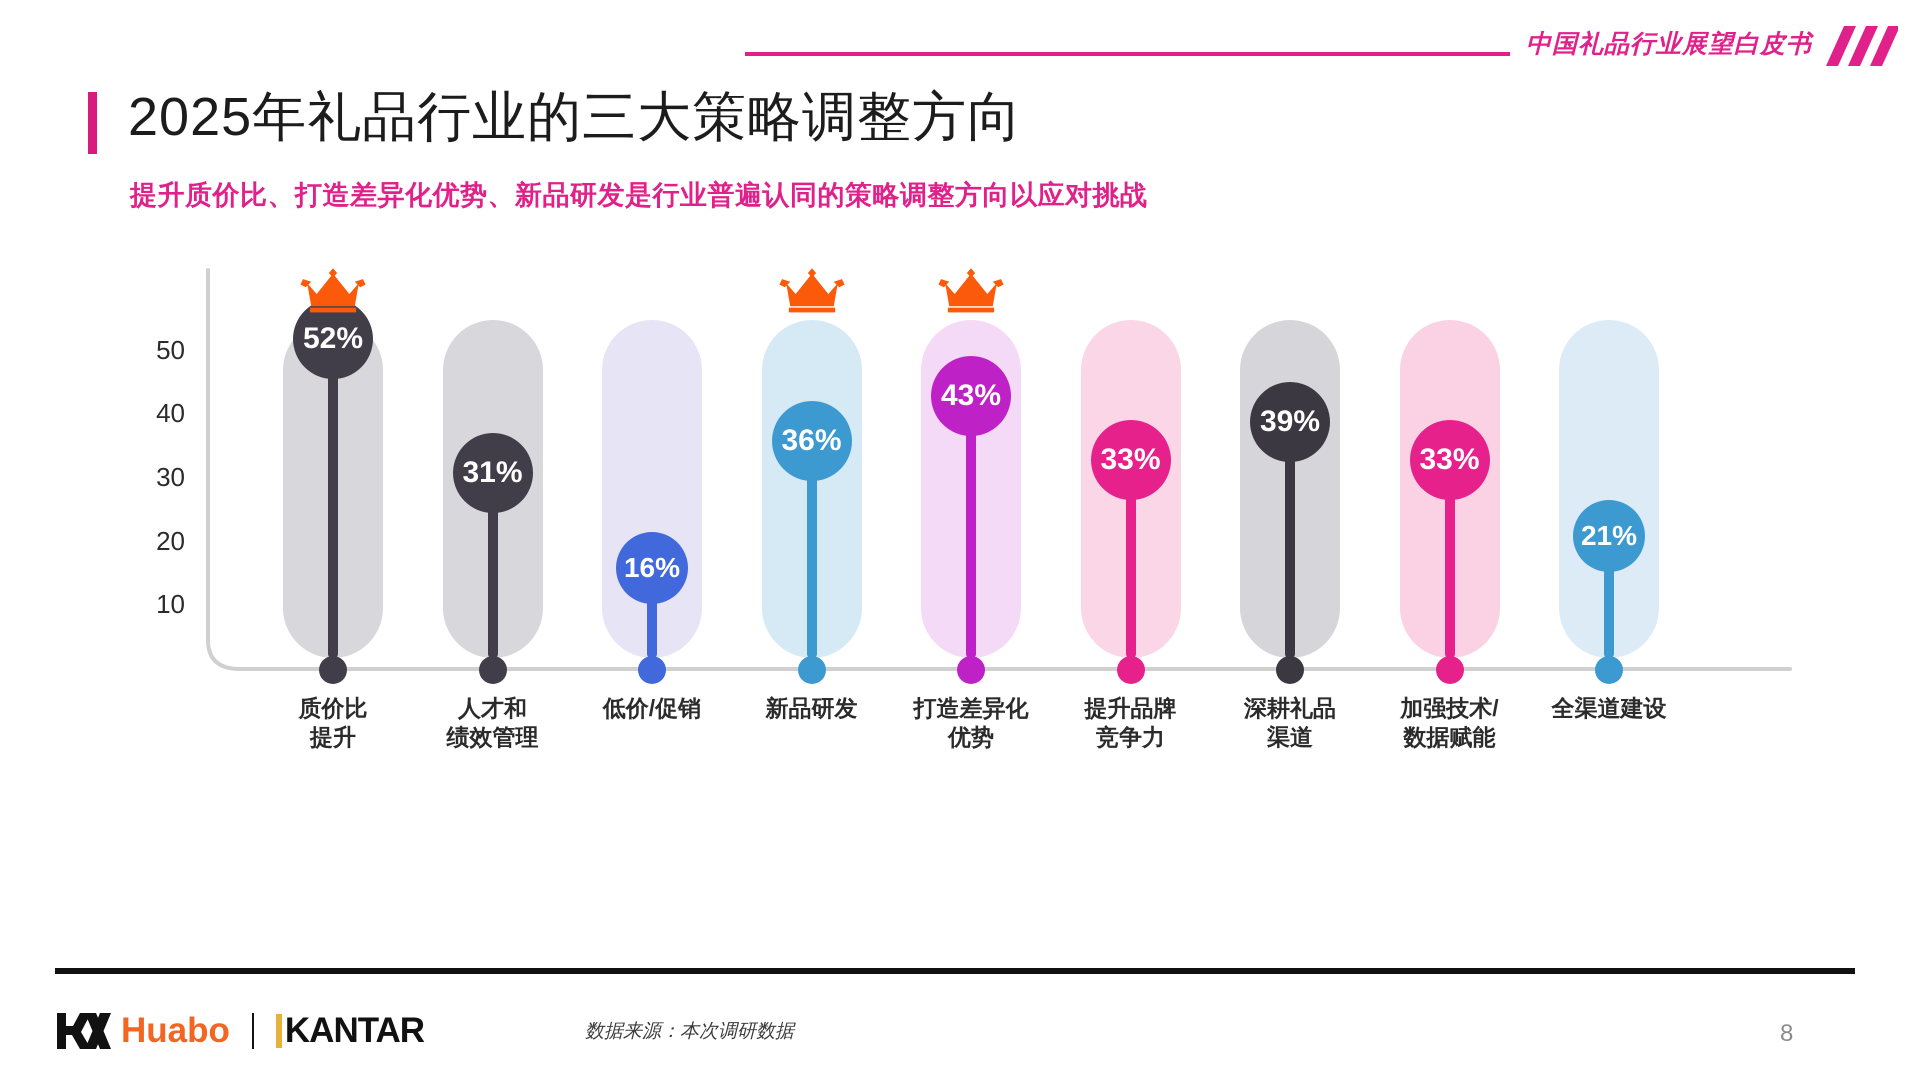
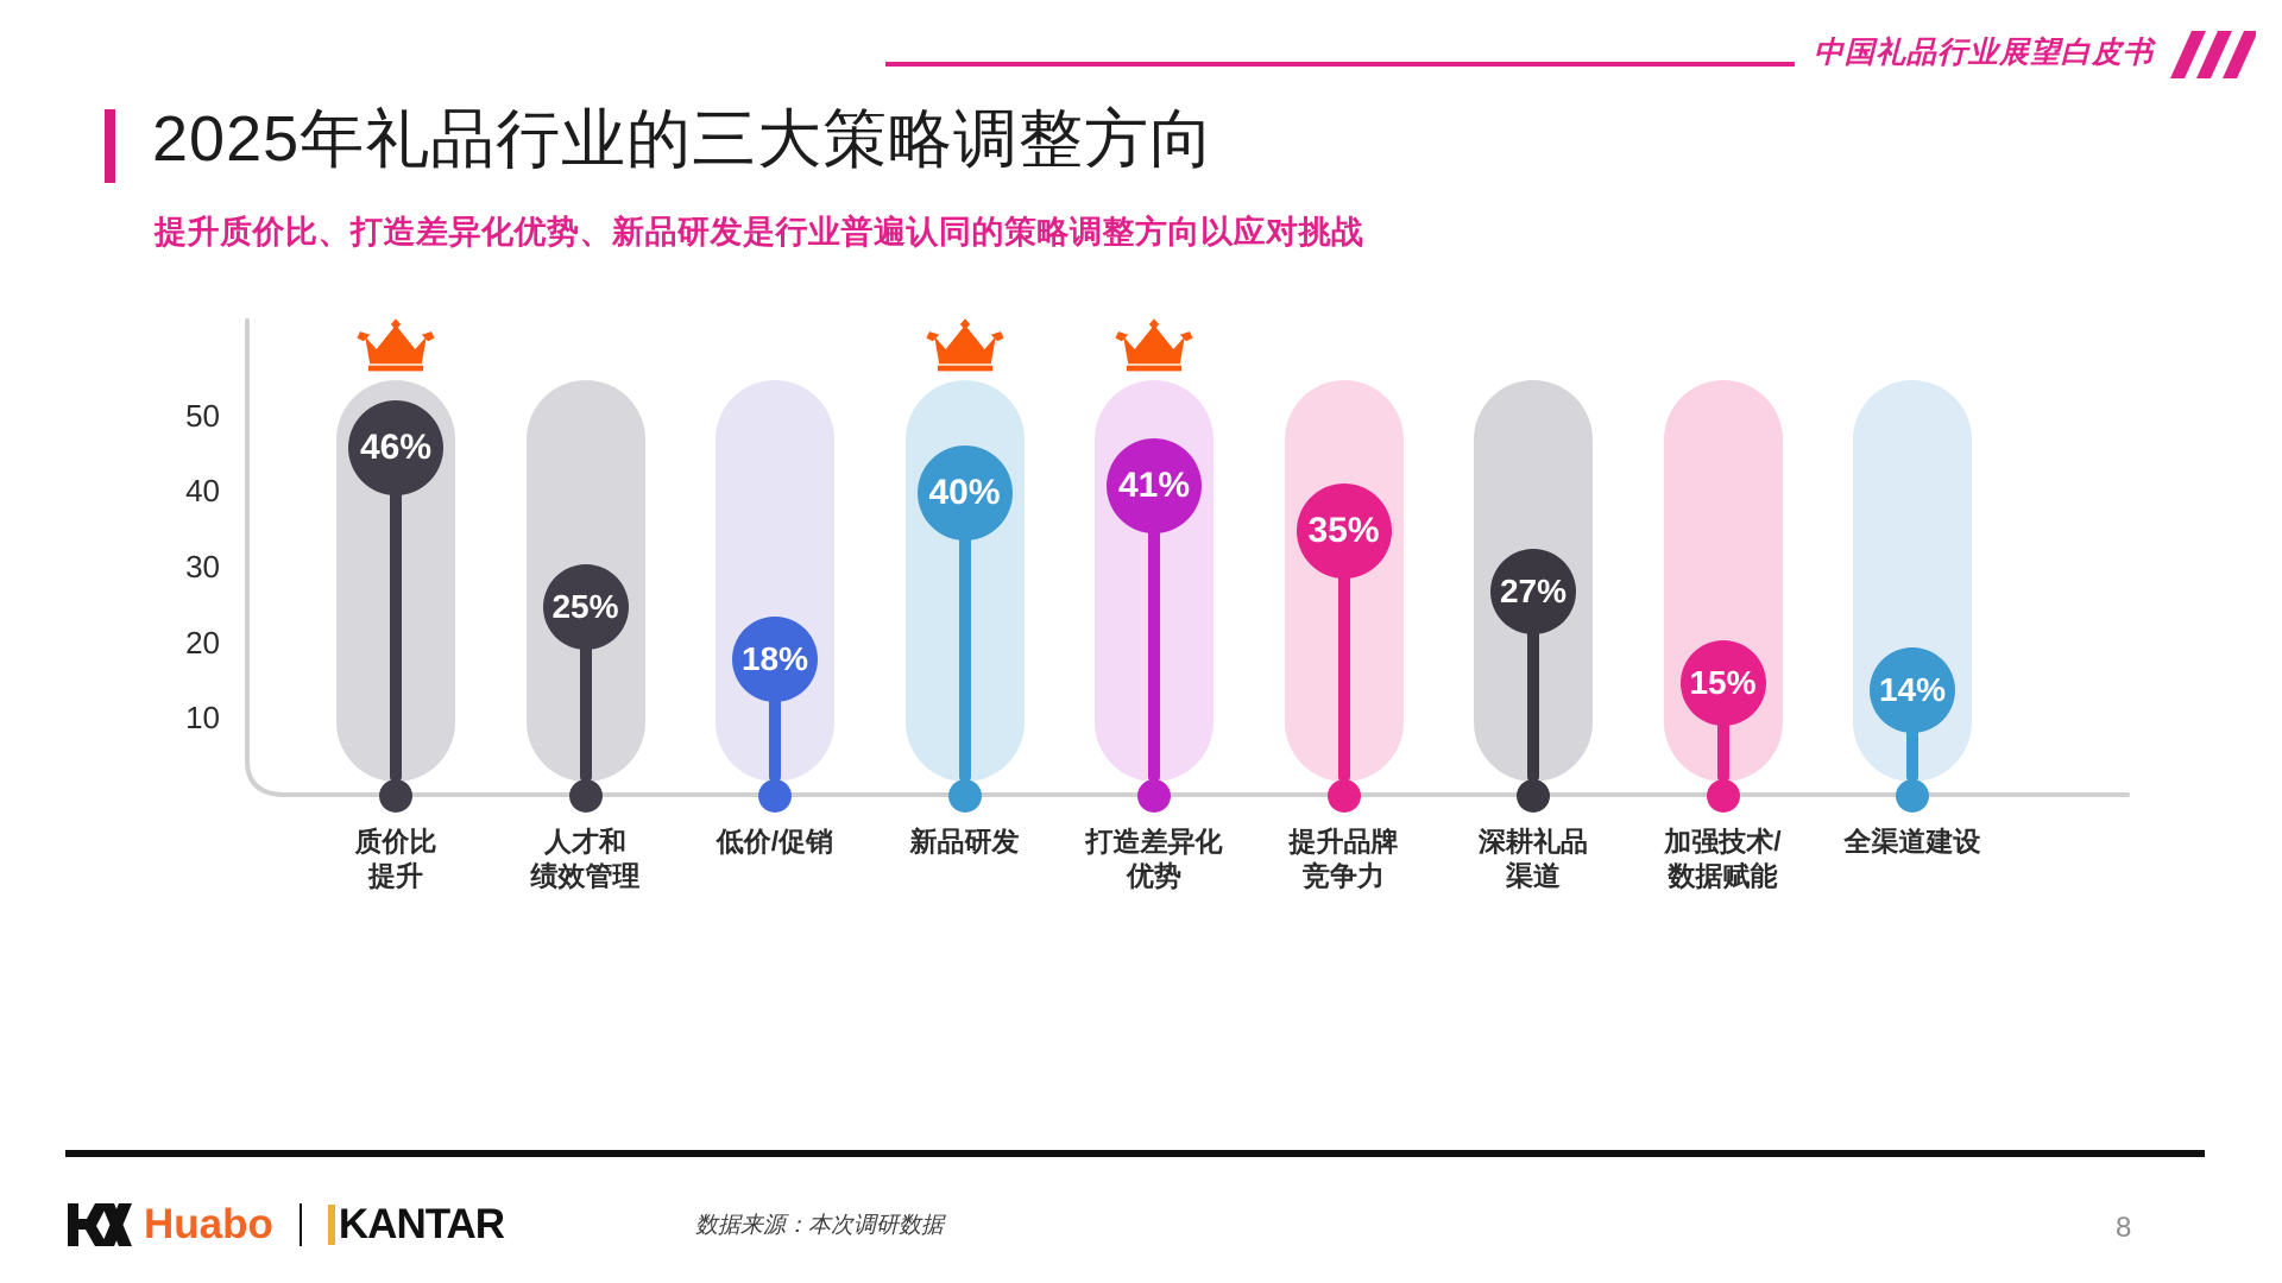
质价比 提升: 52% -> 46%
人才和 绩效管理: 31% -> 25%
低价/促销: 16% -> 18%
新品研发: 36% -> 40%
打造差异化 优势: 43% -> 41%
提升品牌 竞争力: 33% -> 35%
深耕礼品 渠道: 39% -> 27%
加强技术/ 数据赋能: 33% -> 15%
全渠道建设: 21% -> 14%
